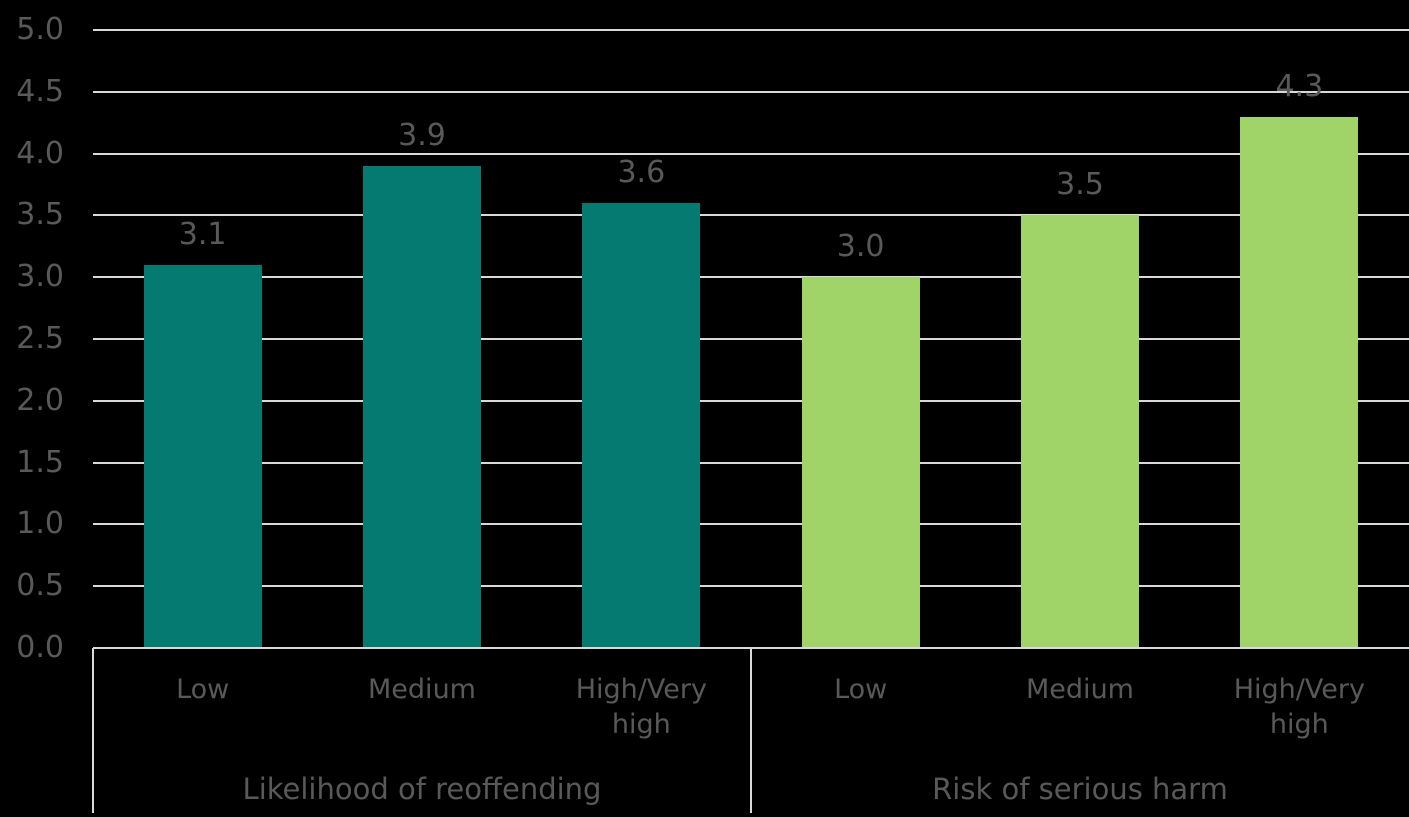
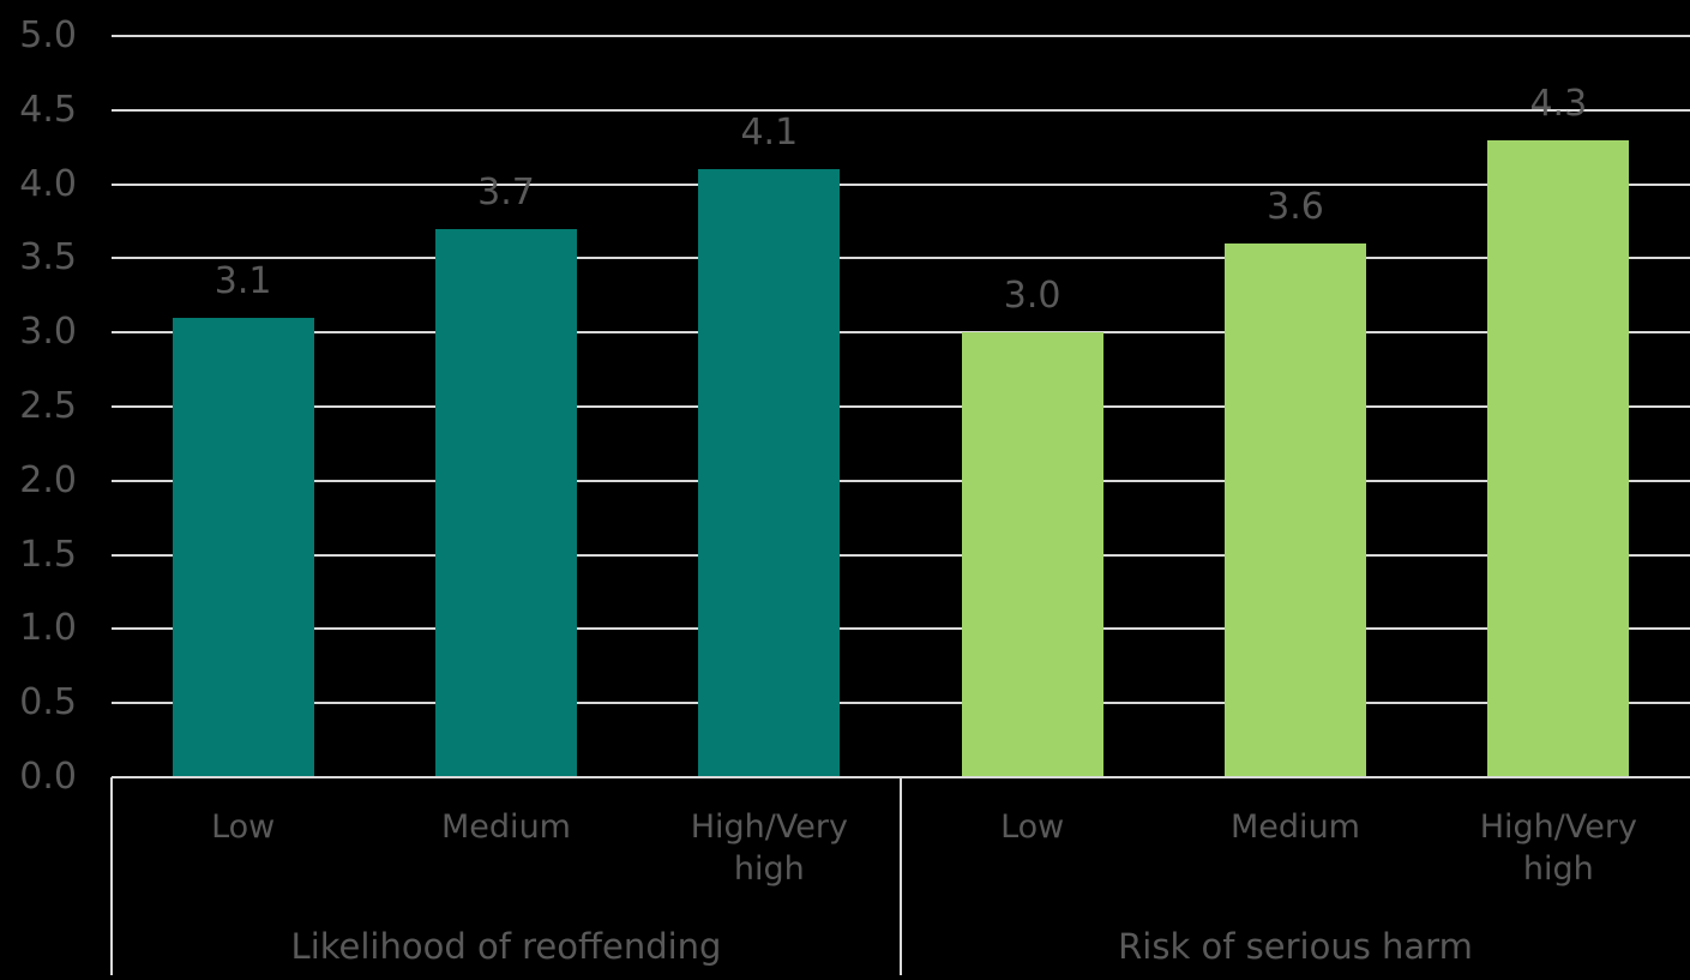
Likelihood of reoffending/Medium: 3.9 -> 3.7
Risk of serious harm/Medium: 3.5 -> 3.6
Likelihood of reoffending/High/Very high: 3.6 -> 4.1
